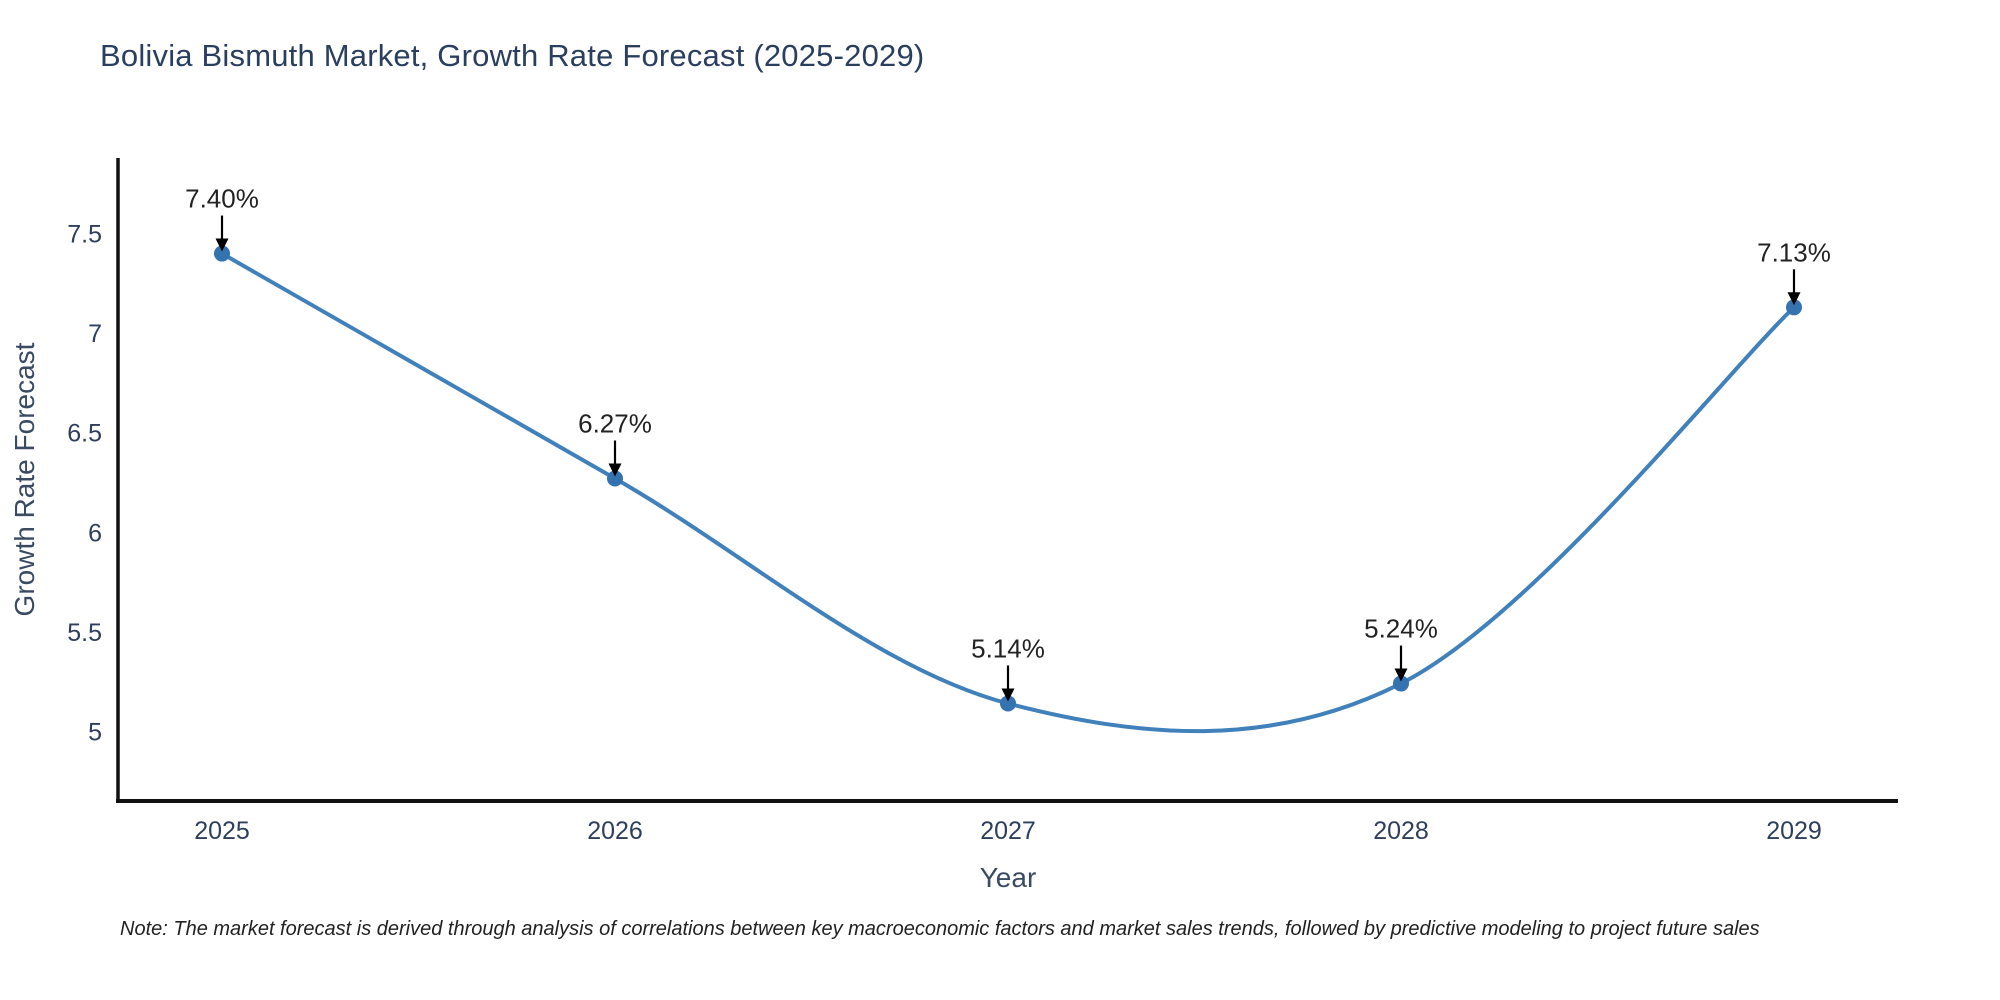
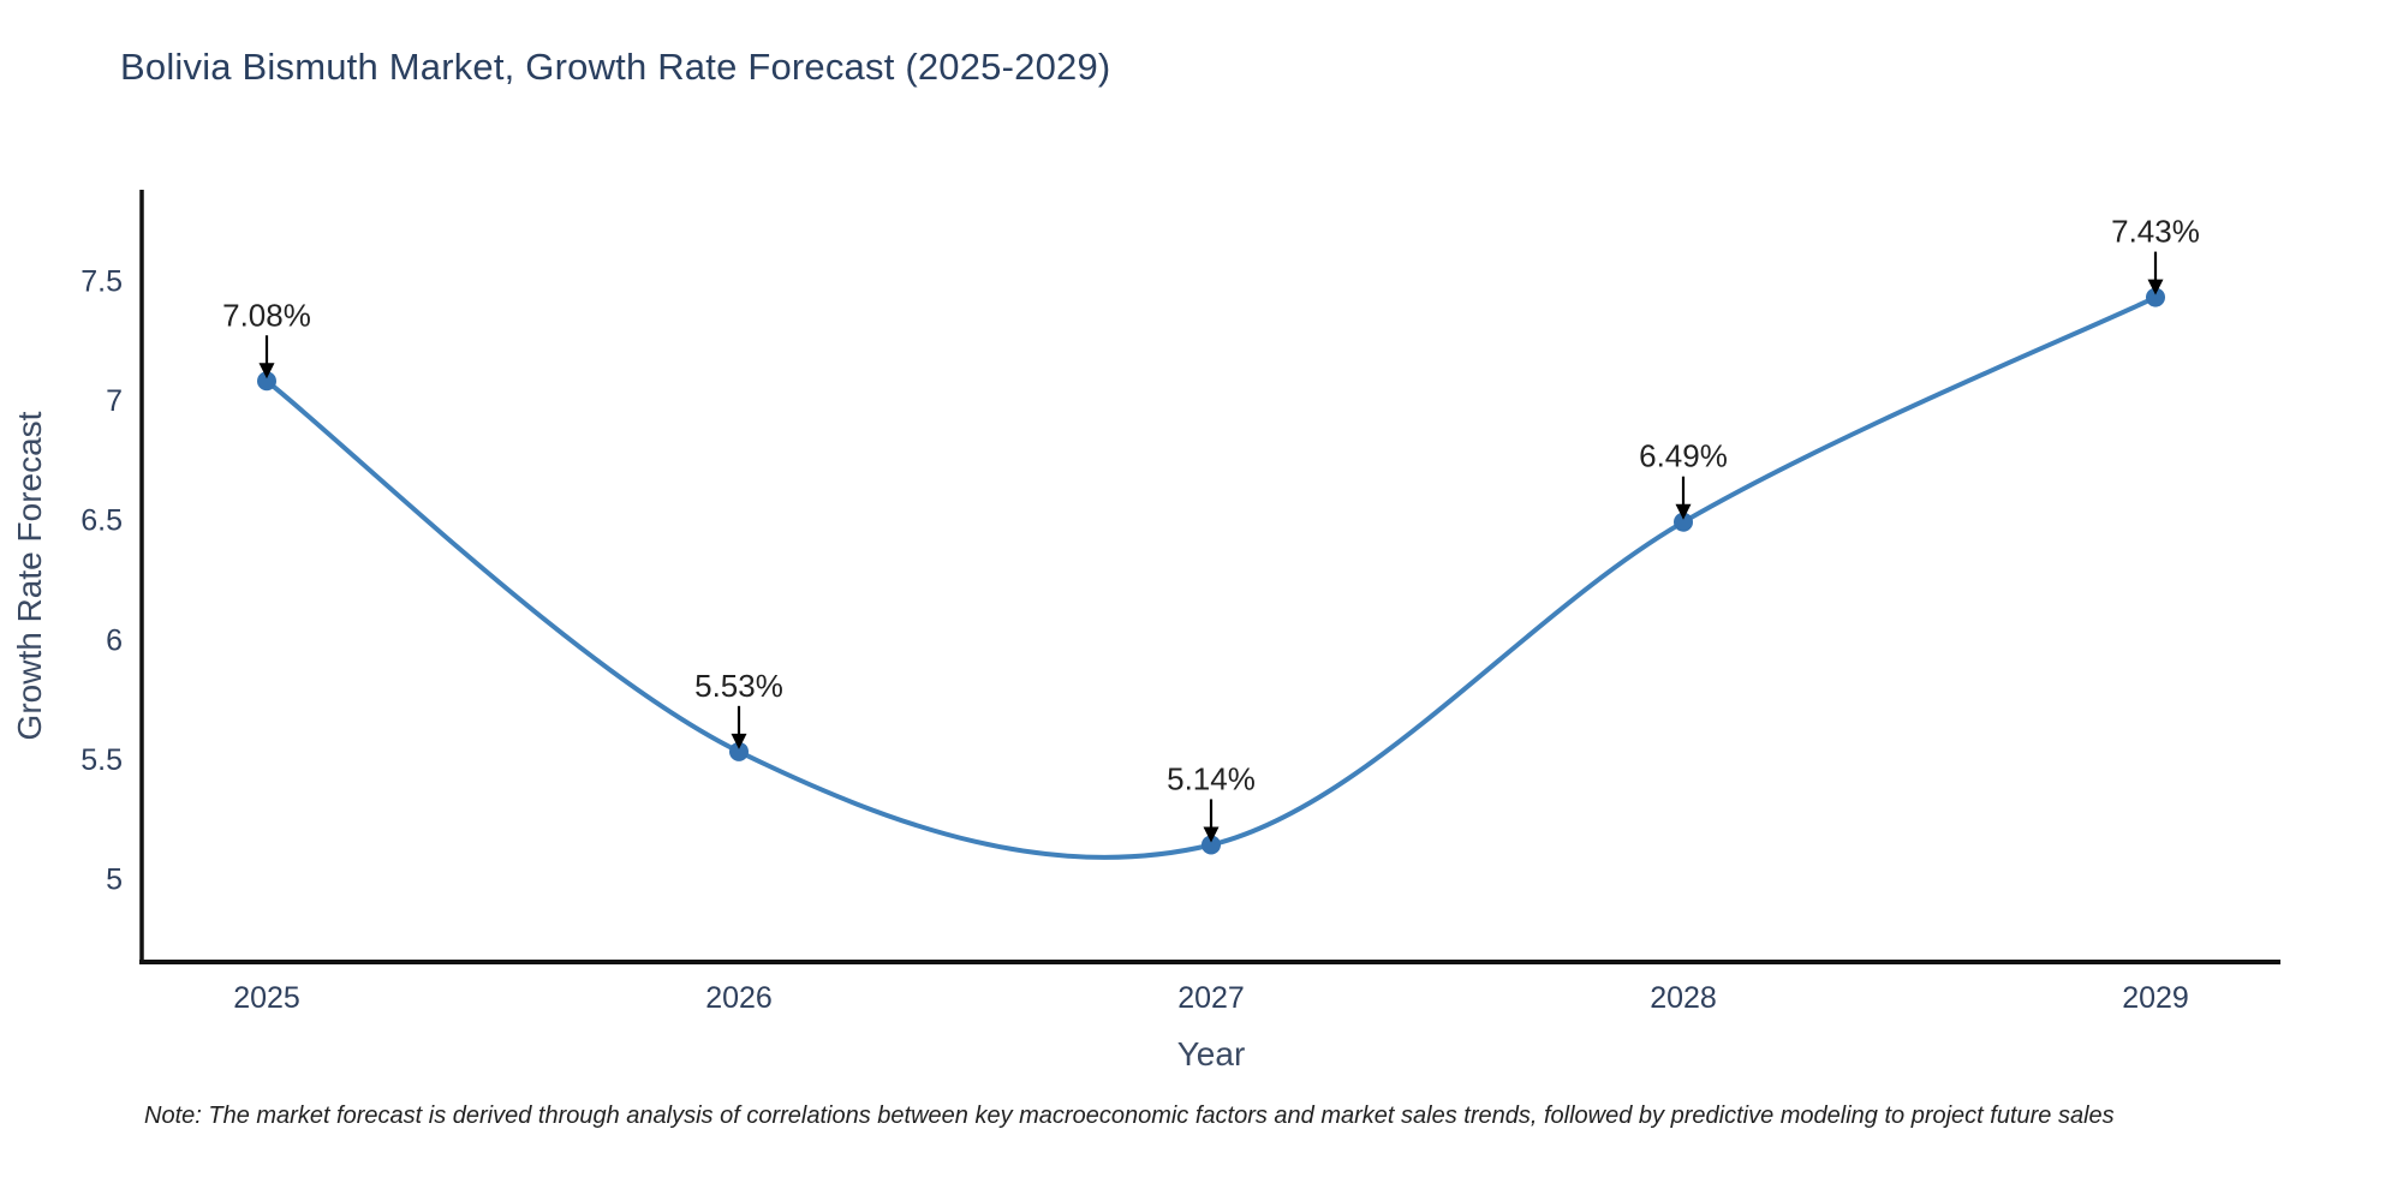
2025: 7.40% -> 7.08%
2026: 6.27% -> 5.53%
2028: 5.24% -> 6.49%
2029: 7.13% -> 7.43%
